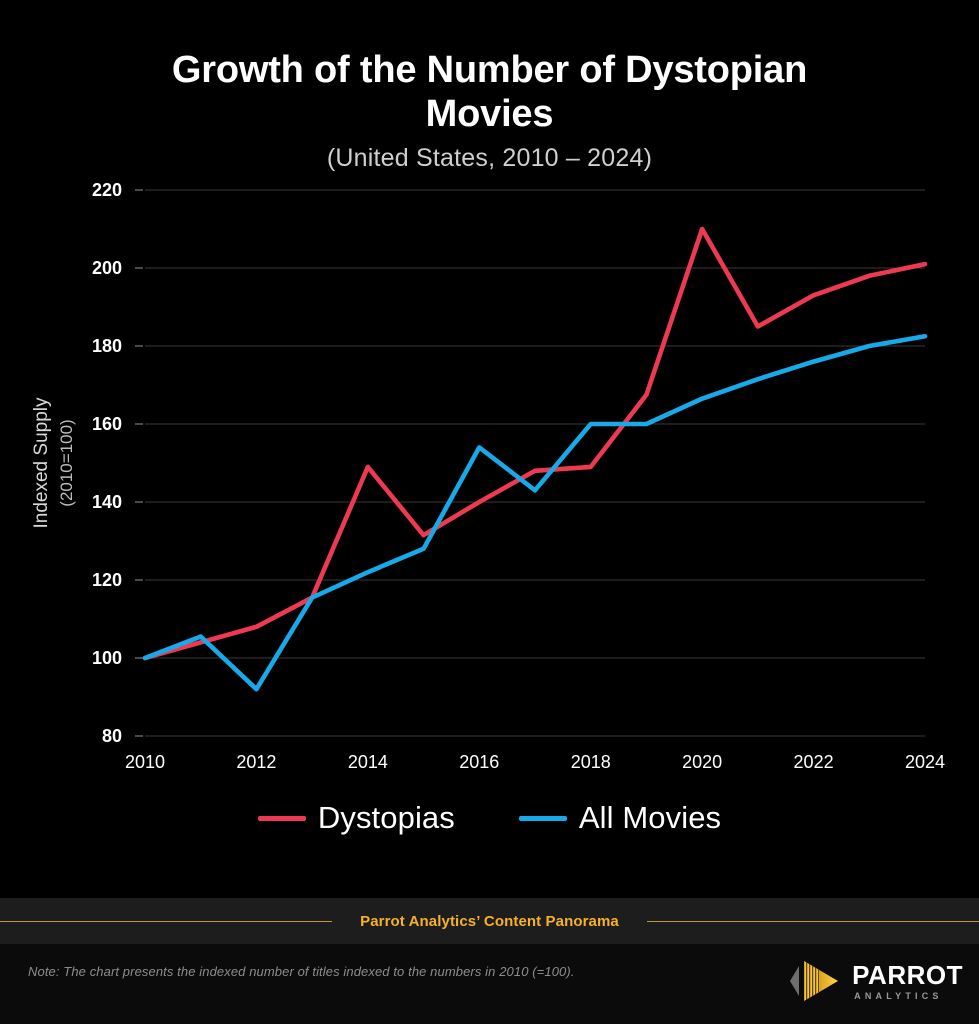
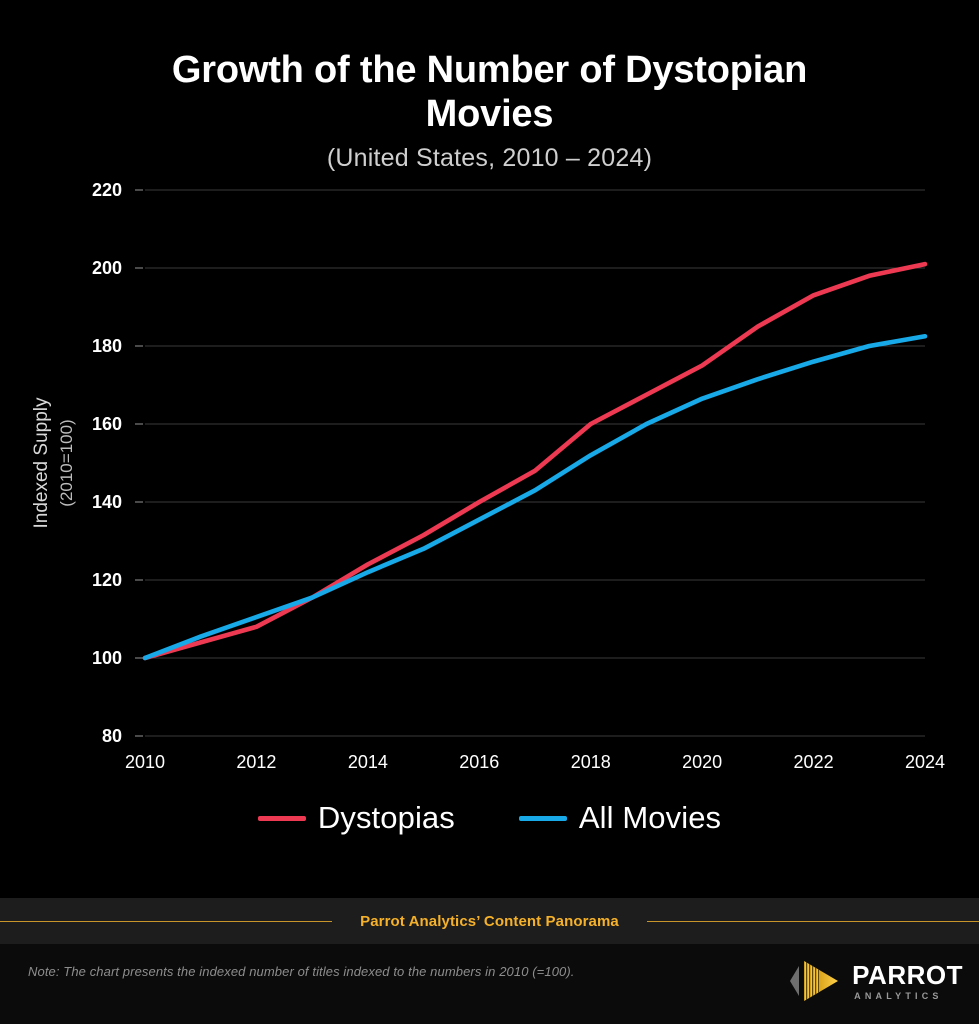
All Movies/2012: 92 -> 110
Dystopias/2014: 149 -> 124
All Movies/2016: 154 -> 136
Dystopias/2018: 149 -> 160
All Movies/2018: 160 -> 152
Dystopias/2020: 210 -> 175
